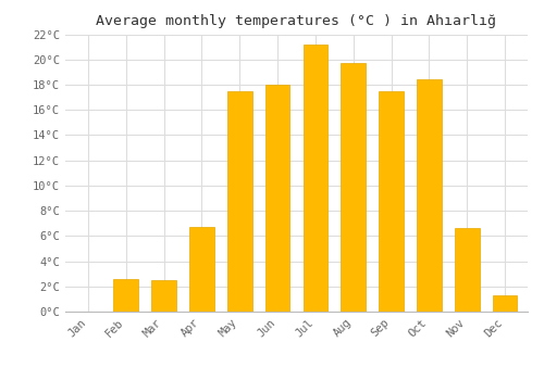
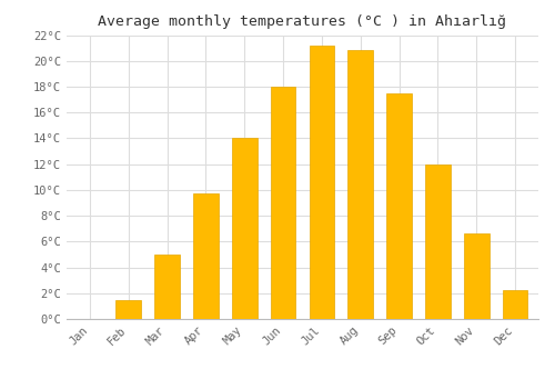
Feb: 2.6°C -> 1.5°C
Mar: 2.5°C -> 5.0°C
Apr: 6.7°C -> 9.7°C
May: 17.5°C -> 14.0°C
Aug: 19.7°C -> 20.8°C
Oct: 18.4°C -> 12.0°C
Dec: 1.3°C -> 2.2°C
